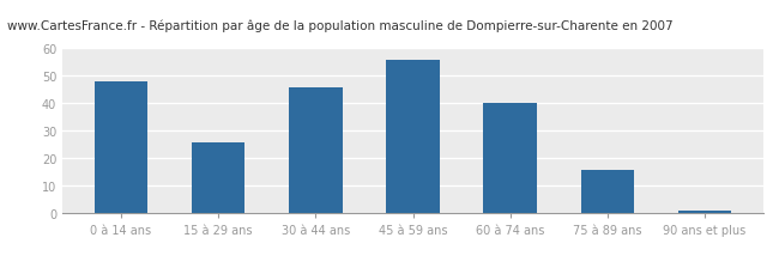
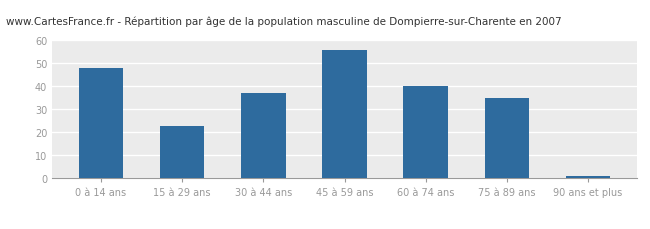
15 à 29 ans: 26 -> 23
30 à 44 ans: 46 -> 37
75 à 89 ans: 16 -> 35
